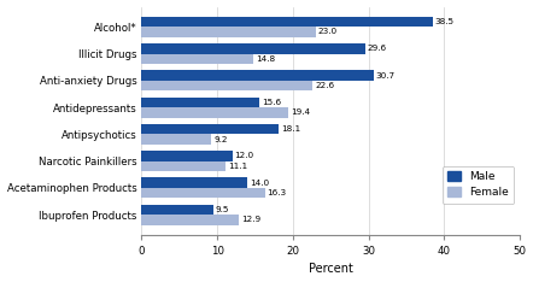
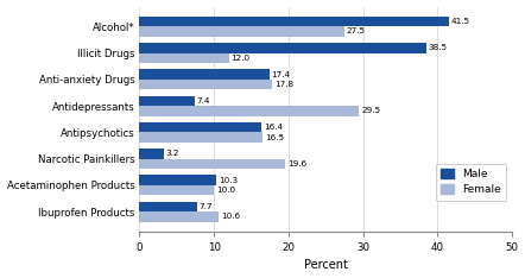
Male/Alcohol*: 38.5 -> 41.5
Female/Alcohol*: 23.0 -> 27.5
Male/Illicit Drugs: 29.6 -> 38.5
Female/Illicit Drugs: 14.8 -> 12.0
Male/Anti-anxiety Drugs: 30.7 -> 17.4
Female/Anti-anxiety Drugs: 22.6 -> 17.8
Male/Antidepressants: 15.6 -> 7.4
Female/Antidepressants: 19.4 -> 29.5
Male/Antipsychotics: 18.1 -> 16.4
Female/Antipsychotics: 9.2 -> 16.5
Male/Narcotic Painkillers: 12.0 -> 3.2
Female/Narcotic Painkillers: 11.1 -> 19.6
Male/Acetaminophen Products: 14.0 -> 10.3
Female/Acetaminophen Products: 16.3 -> 10.0
Male/Ibuprofen Products: 9.5 -> 7.7
Female/Ibuprofen Products: 12.9 -> 10.6
